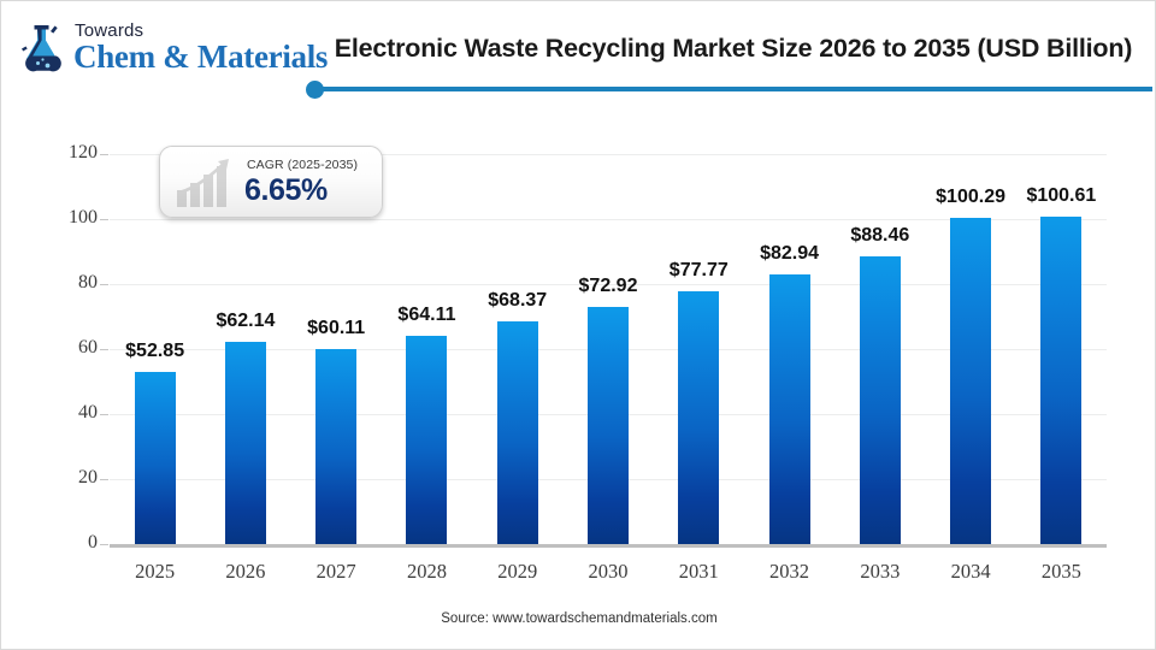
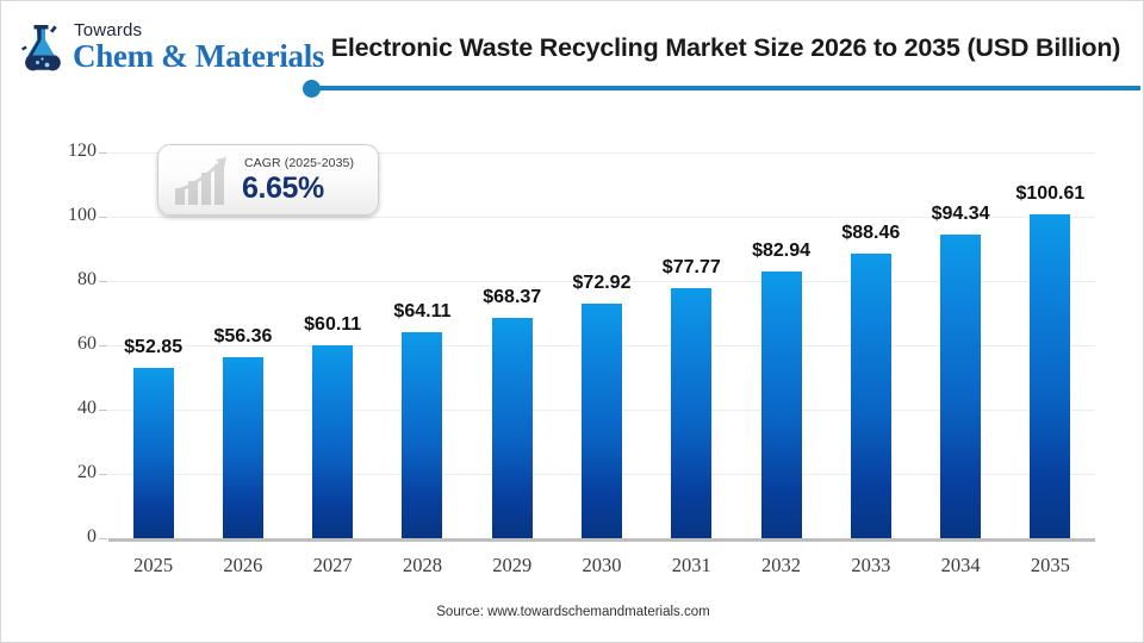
2026: $62.14 -> $56.36
2034: $100.29 -> $94.34
